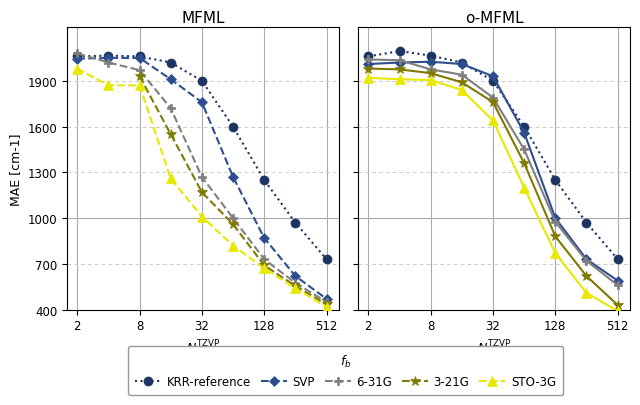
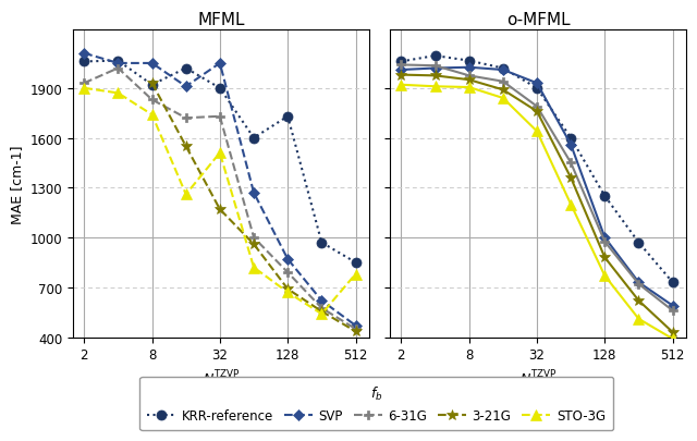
MFML/SVP/2: 2040 -> 2110
MFML/6-31G/2: 2080 -> 1930
MFML/STO-3G/2: 1980 -> 1900
MFML/KRR-reference/8: 2060 -> 1920
MFML/6-31G/8: 1970 -> 1830
MFML/STO-3G/8: 1870 -> 1740
MFML/SVP/32: 1760 -> 2050
MFML/6-31G/32: 1270 -> 1730
MFML/STO-3G/32: 1010 -> 1510
MFML/KRR-reference/128: 1250 -> 1730
MFML/6-31G/128: 730 -> 790
MFML/KRR-reference/512: 730 -> 850
MFML/STO-3G/512: 420 -> 780
